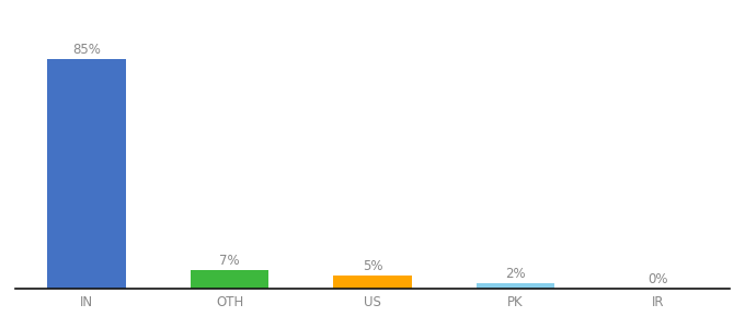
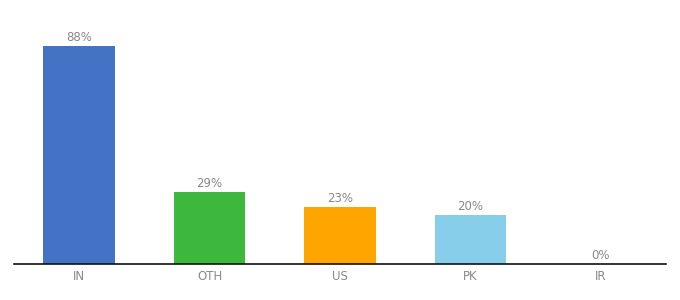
IN: 85% -> 88%
OTH: 7% -> 29%
US: 5% -> 23%
PK: 2% -> 20%
